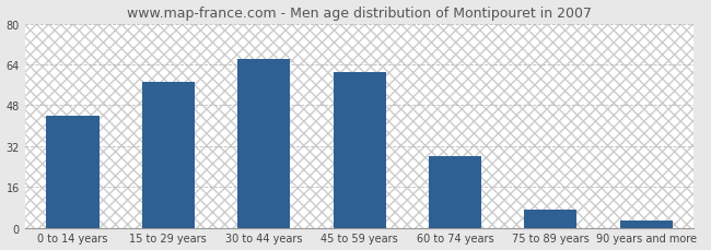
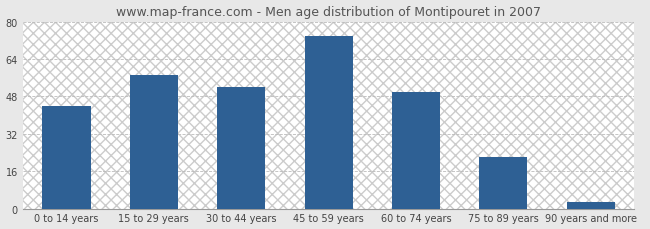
30 to 44 years: 66 -> 52
45 to 59 years: 61 -> 74
60 to 74 years: 28 -> 50
75 to 89 years: 7 -> 22
